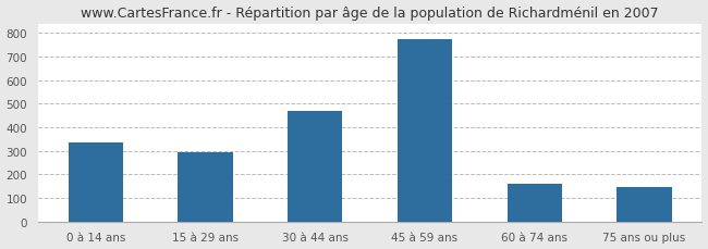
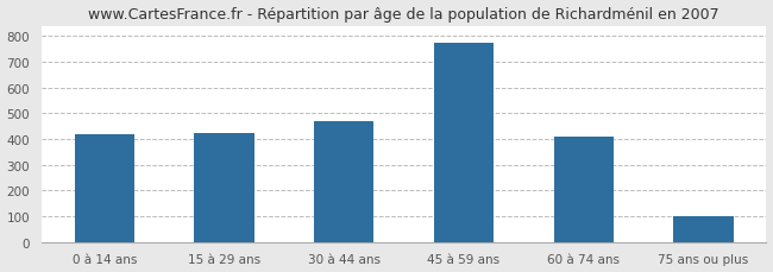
0 à 14 ans: 335 -> 420
15 à 29 ans: 295 -> 421
60 à 74 ans: 160 -> 409
75 ans ou plus: 145 -> 100
